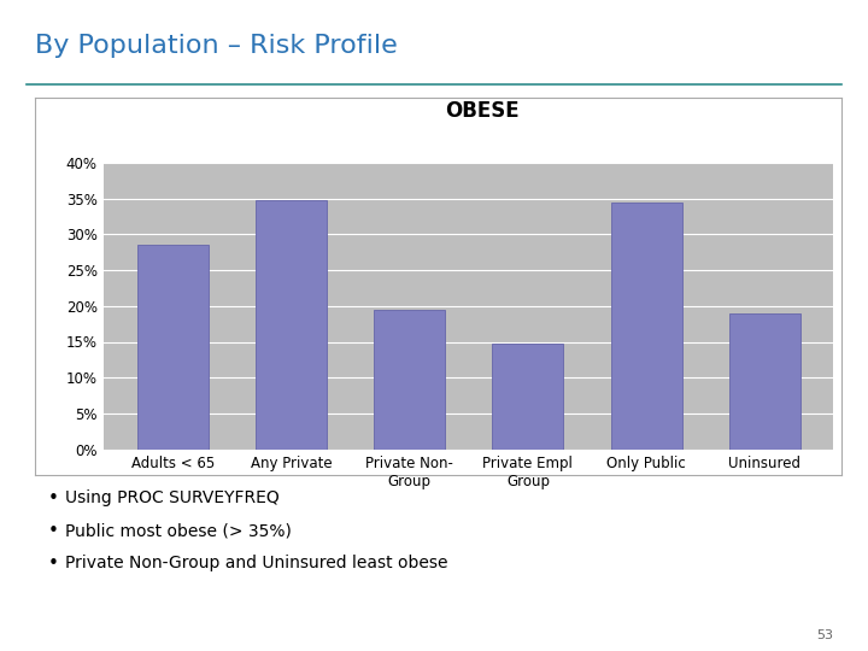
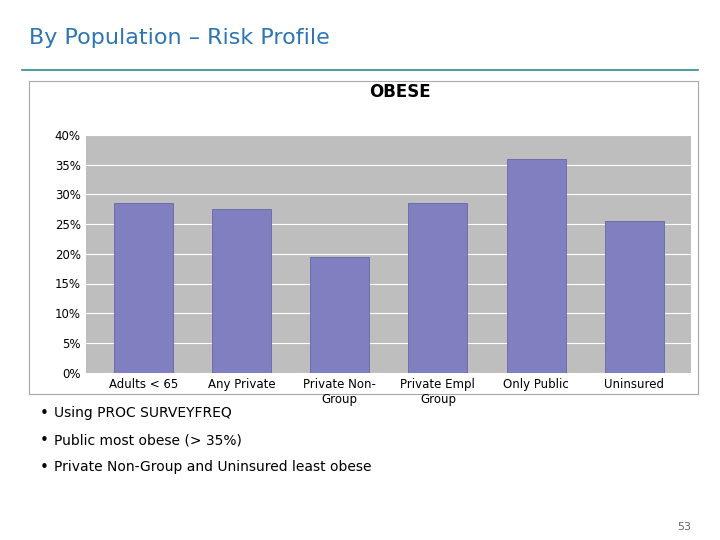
Any Private: 34.8% -> 27.5%
Private Empl Group: 14.8% -> 28.5%
Only Public: 34.4% -> 36.0%
Uninsured: 19.0% -> 25.5%
